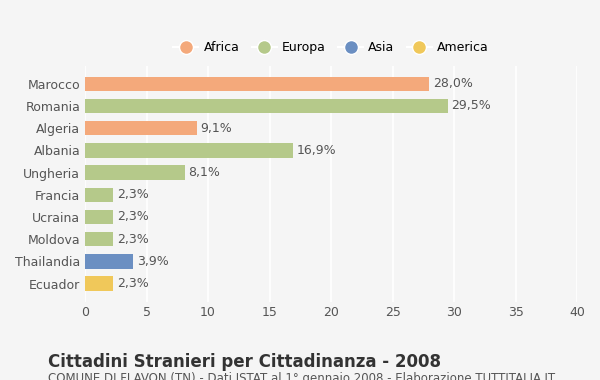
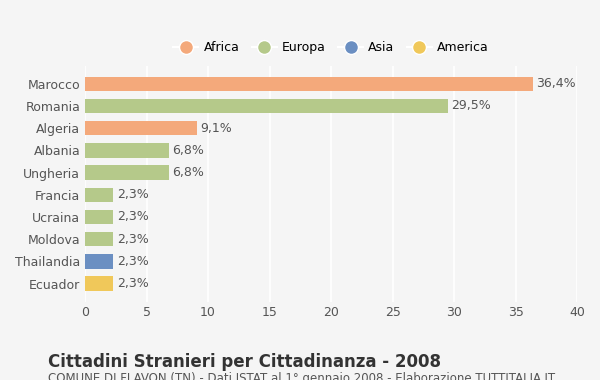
Marocco: 28,0% -> 36,4%
Albania: 16,9% -> 6,8%
Ungheria: 8,1% -> 6,8%
Thailandia: 3,9% -> 2,3%
